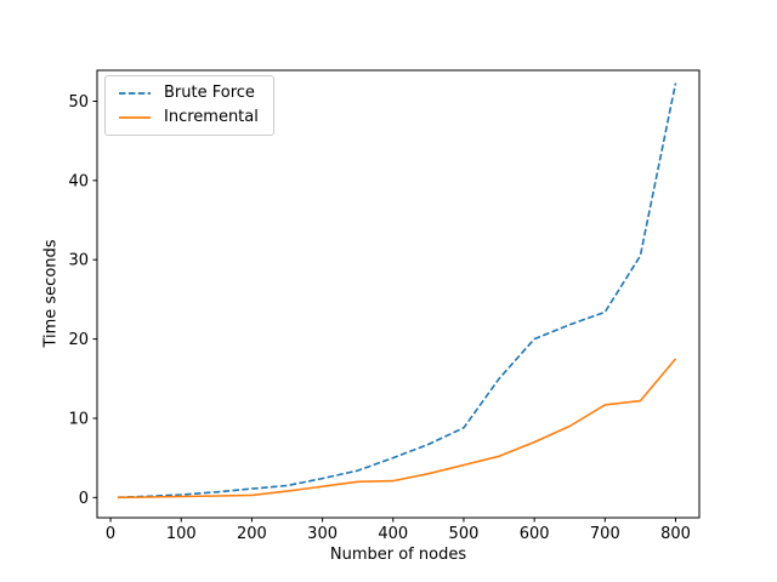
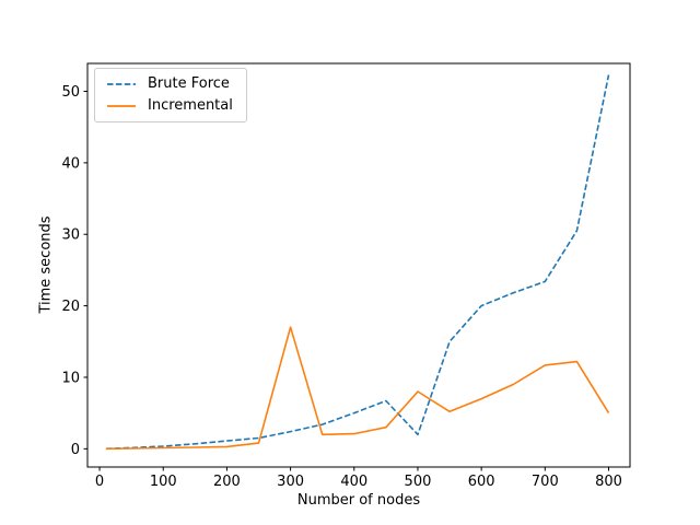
Incremental/300: 1 -> 17
Brute Force/500: 9 -> 2
Incremental/500: 4 -> 8
Incremental/800: 18 -> 5
